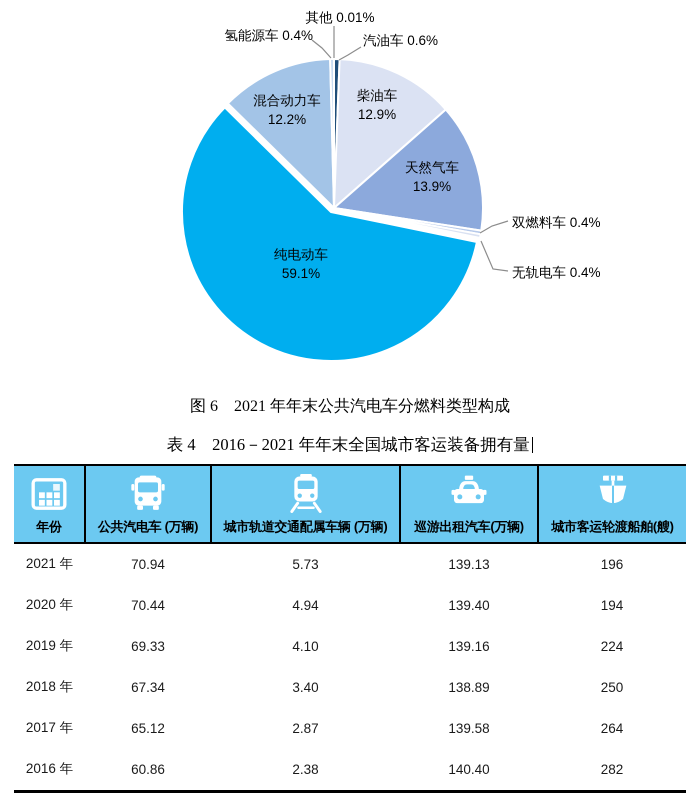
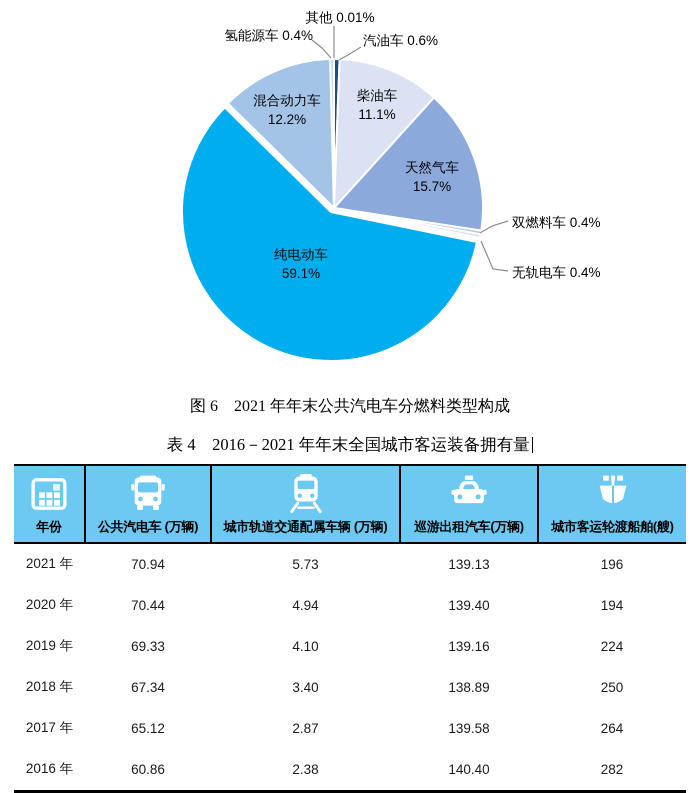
柴油车: 12.9% -> 11.1%
天然气车: 13.9% -> 15.7%
